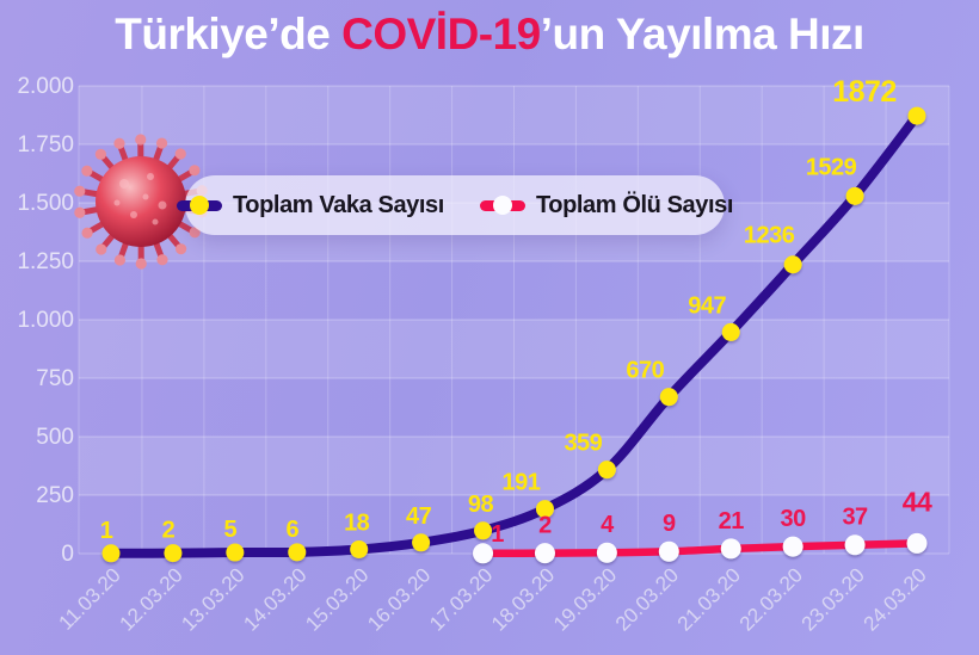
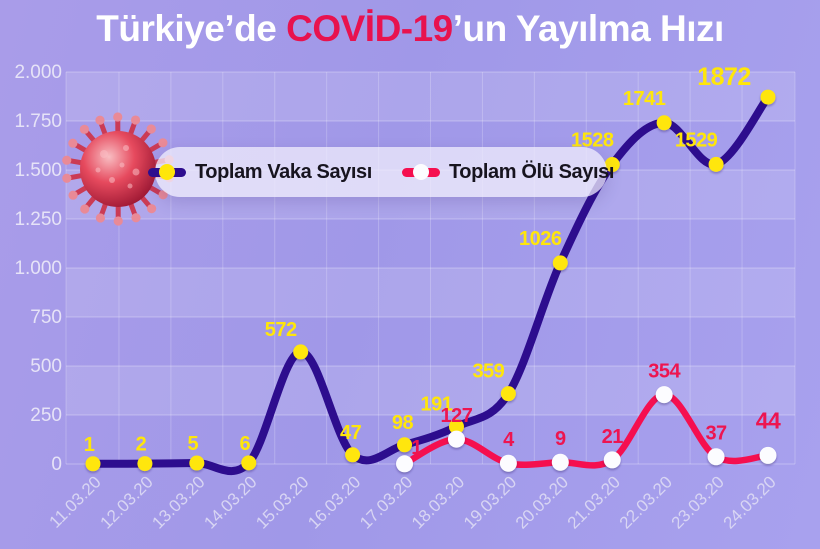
Toplam Vaka Sayısı/15.03.20: 18 -> 572
Toplam Ölü Sayısı/18.03.20: 2 -> 127
Toplam Vaka Sayısı/20.03.20: 670 -> 1026
Toplam Vaka Sayısı/21.03.20: 947 -> 1528
Toplam Vaka Sayısı/22.03.20: 1236 -> 1741
Toplam Ölü Sayısı/22.03.20: 30 -> 354
